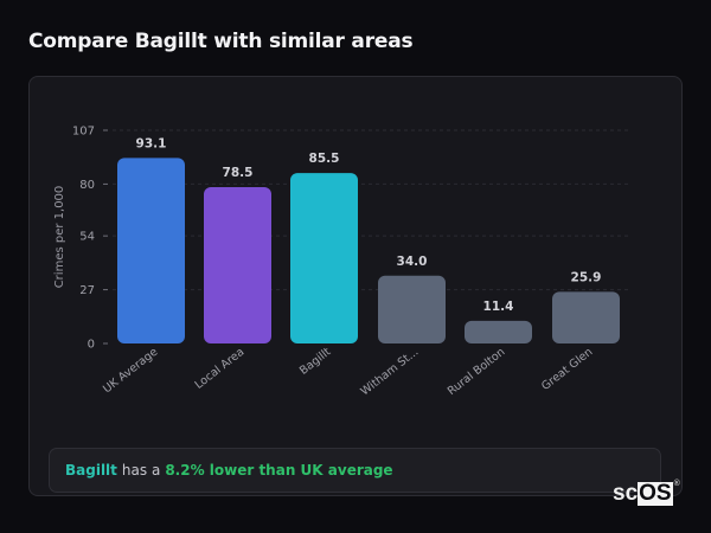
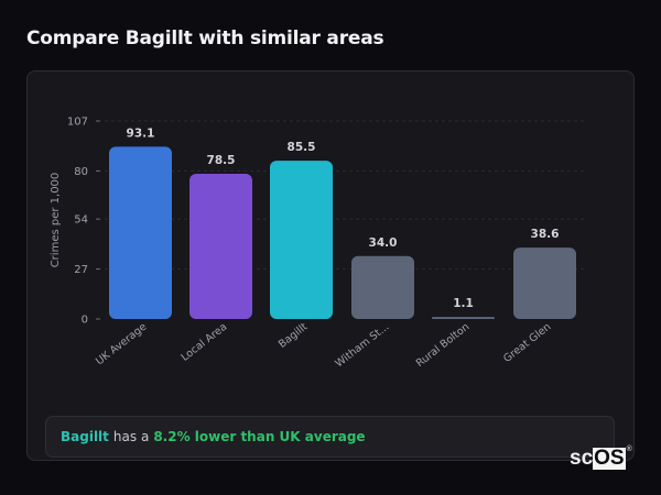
Rural Bolton: 11.4 -> 1.1
Great Glen: 25.9 -> 38.6
